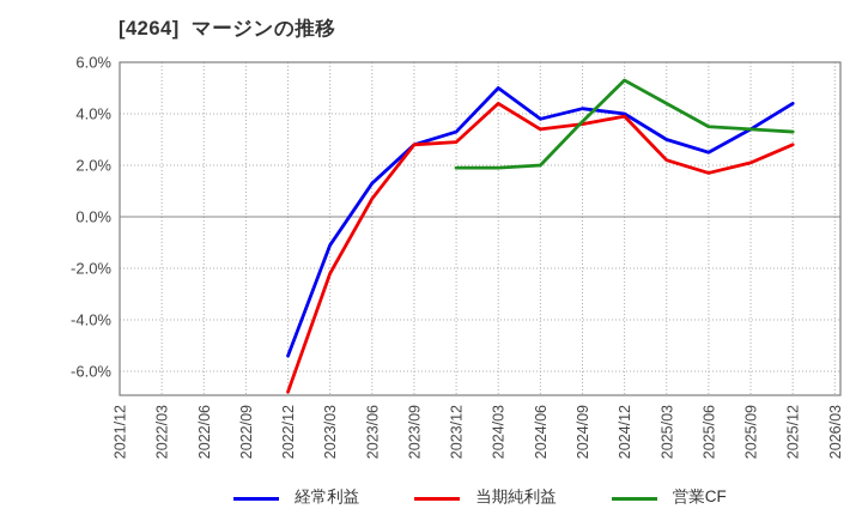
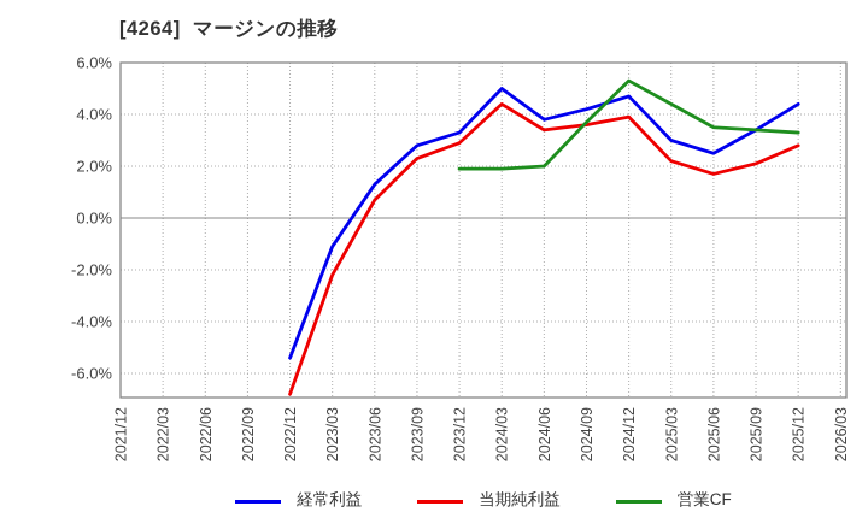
当期純利益/2023/09: 2.8% -> 2.3%
経常利益/2024/12: 4.0% -> 4.7%
